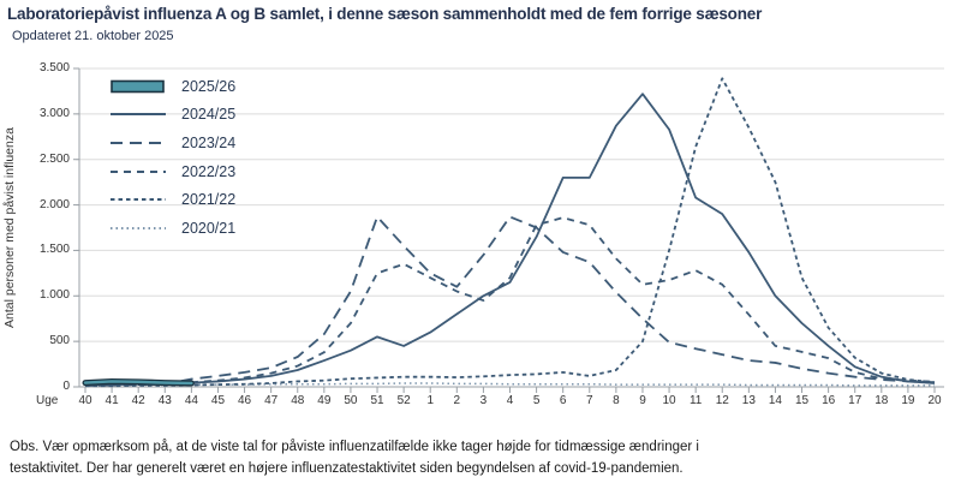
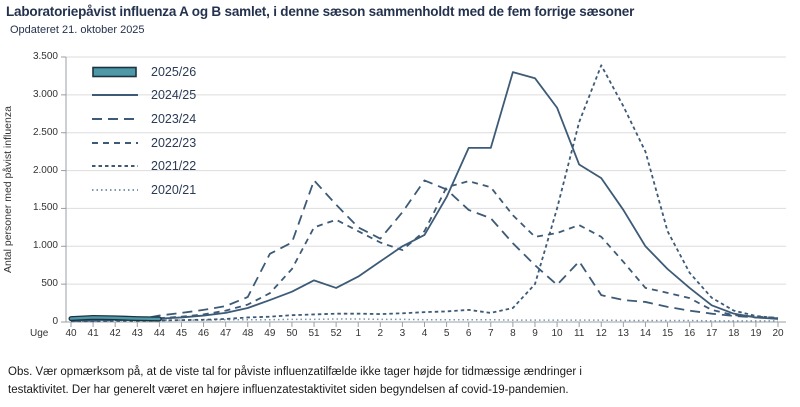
2023/24/49: 600 -> 900
2024/25/8: 2900 -> 3300
2023/24/11: 400 -> 800
